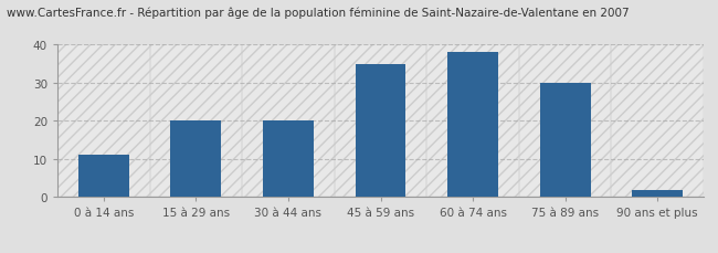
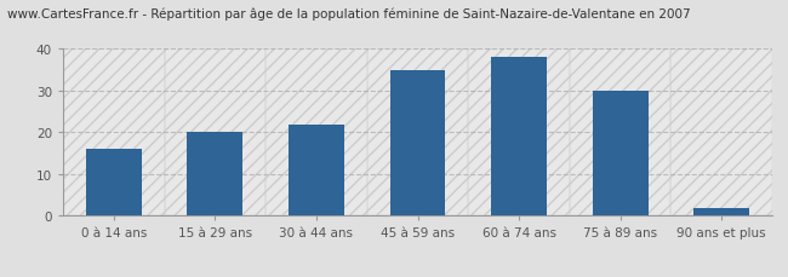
0 à 14 ans: 11 -> 16
30 à 44 ans: 20 -> 22
